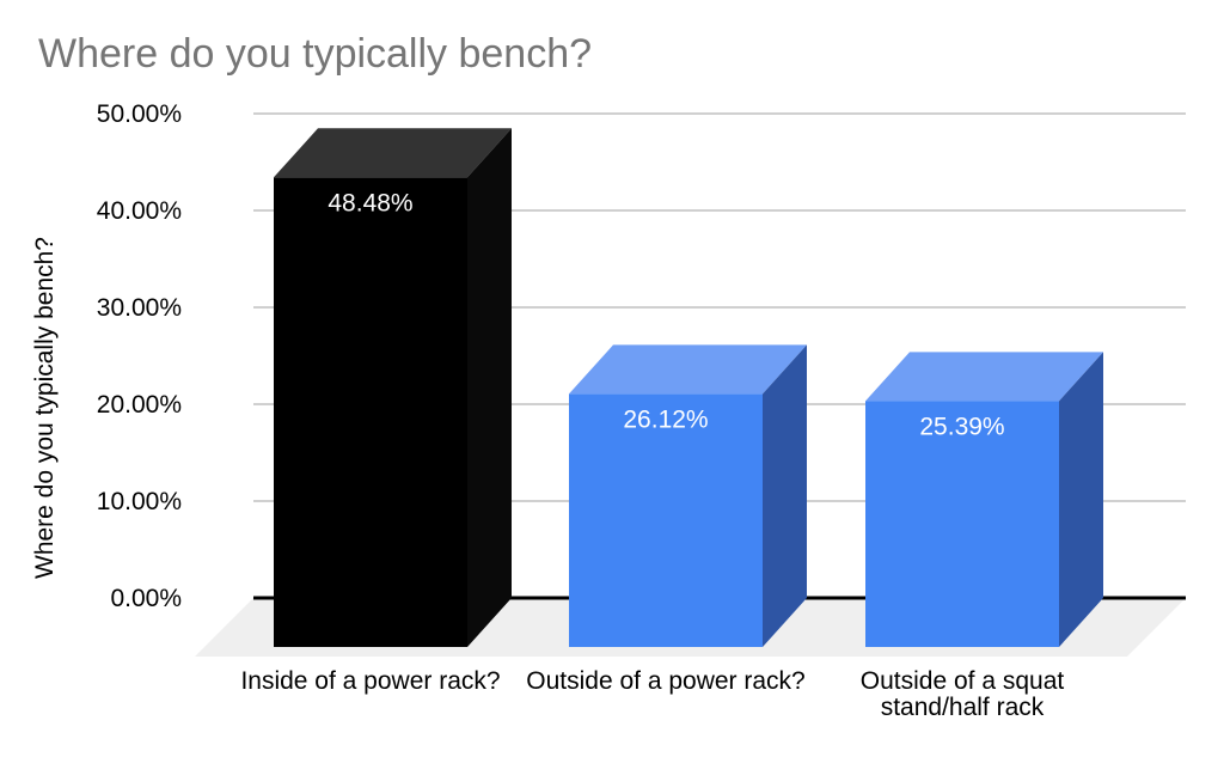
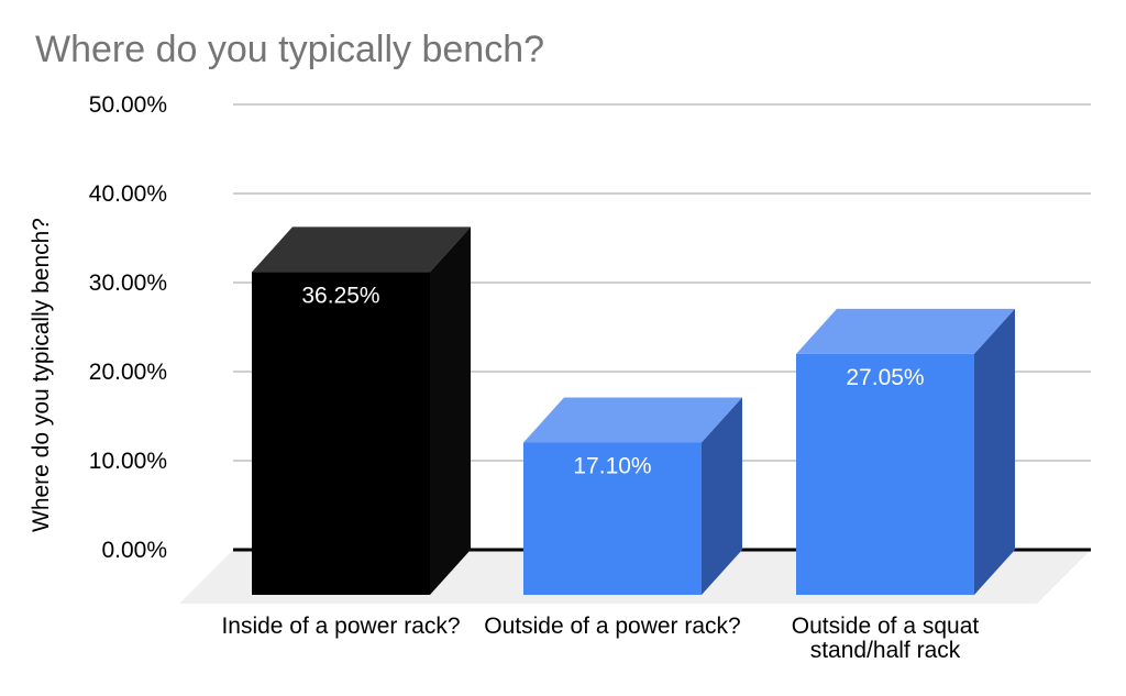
Inside of a power rack?: 48.48% -> 36.25%
Outside of a power rack?: 26.12% -> 17.10%
Outside of a squat stand/half rack: 25.39% -> 27.05%
